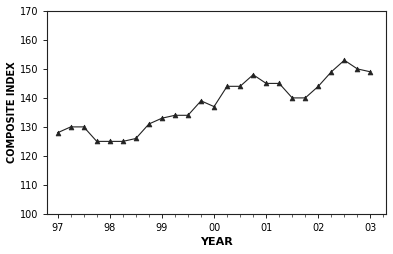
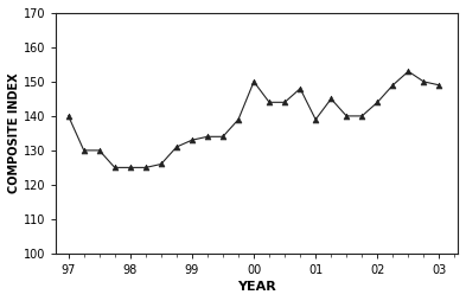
97: 128 -> 140
00: 137 -> 150
01: 145 -> 139
